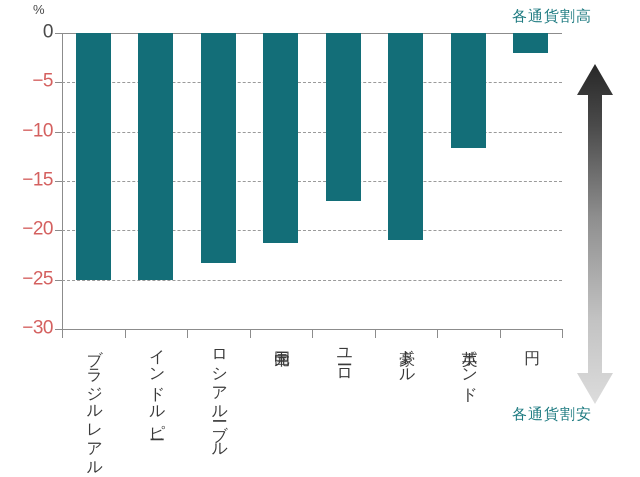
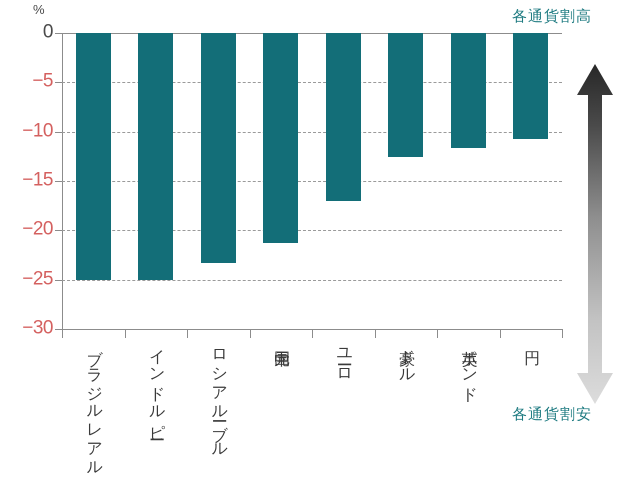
豪ドル: -21 -> -13
円: -2 -> -11
